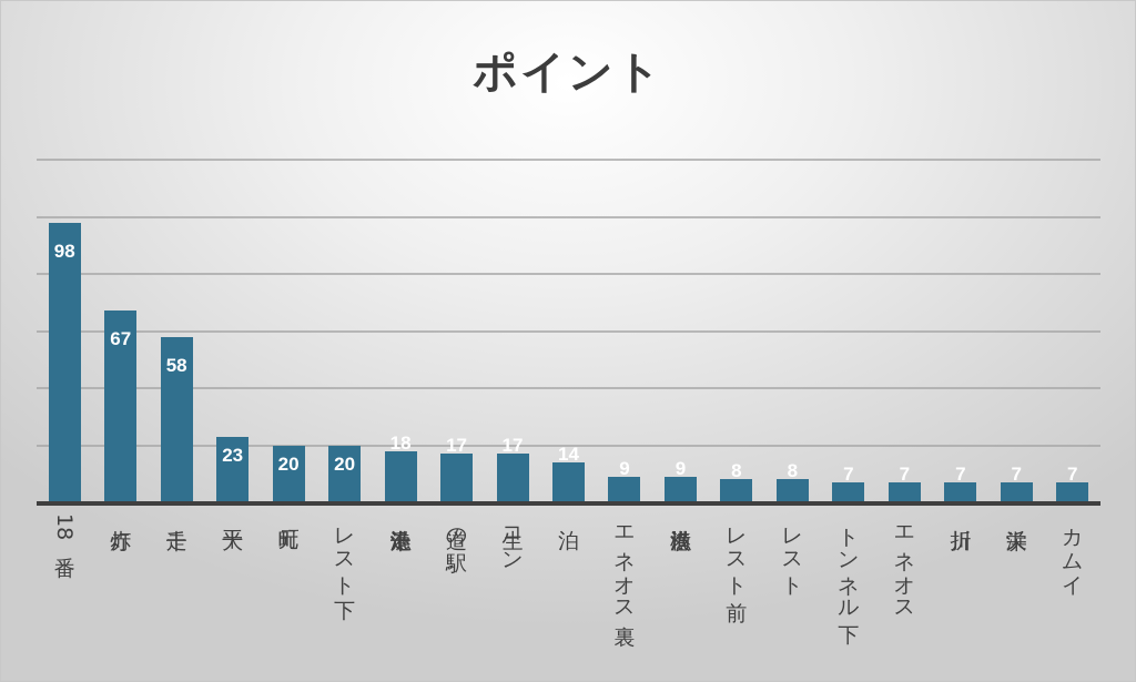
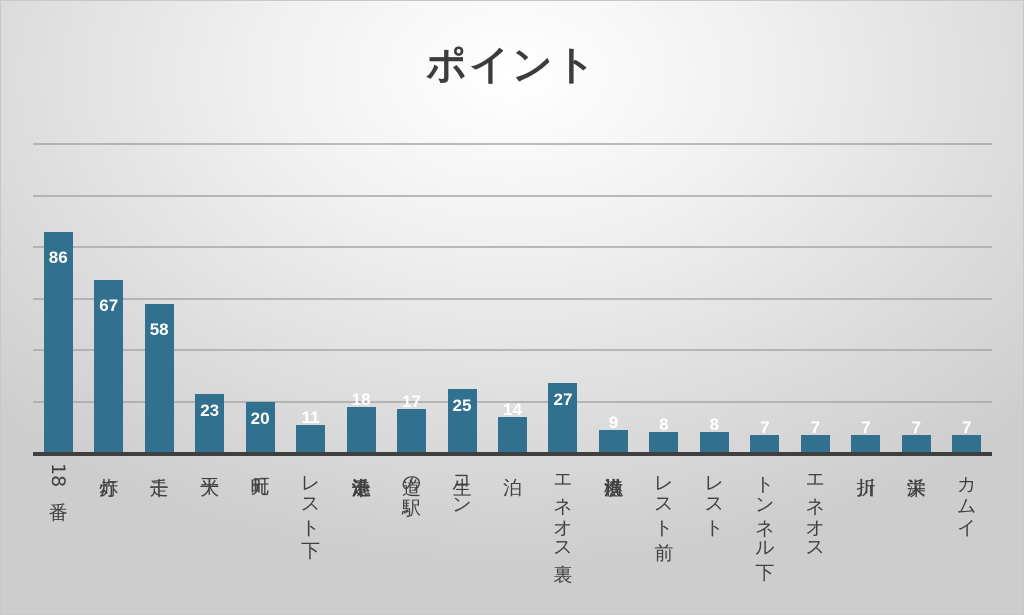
18番: 98 -> 86
レスト下: 20 -> 11
生コン: 17 -> 25
エネオス裏: 9 -> 27
